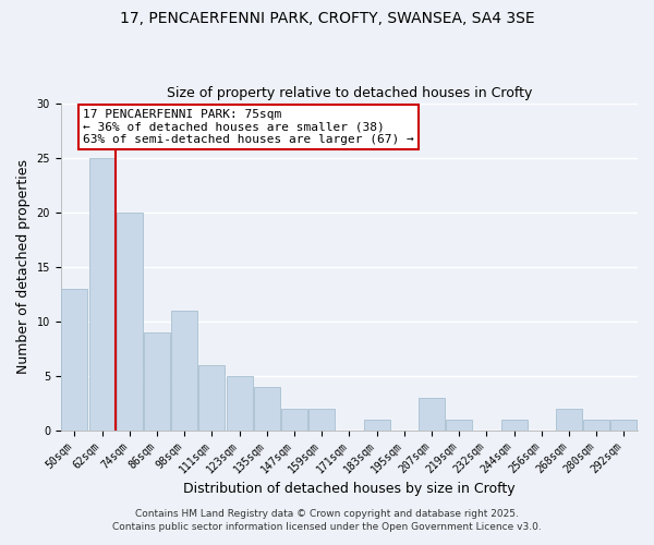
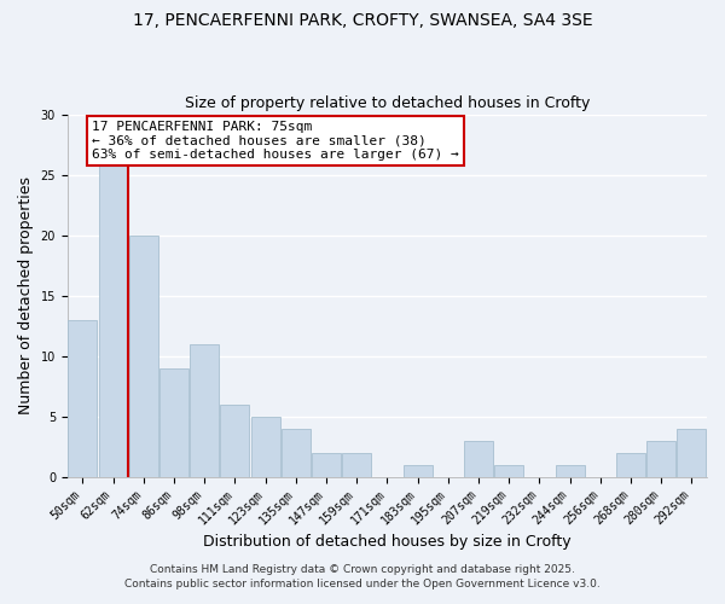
62sqm: 25 -> 26
280sqm: 1 -> 3
292sqm: 1 -> 4
